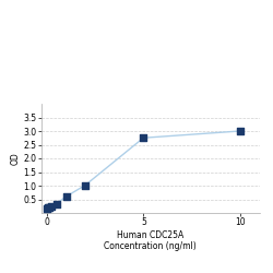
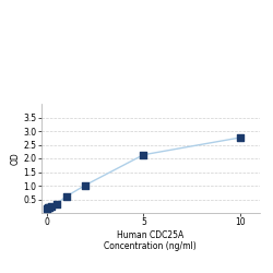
5: 2.75 -> 2.13
10: 3.00 -> 2.76
